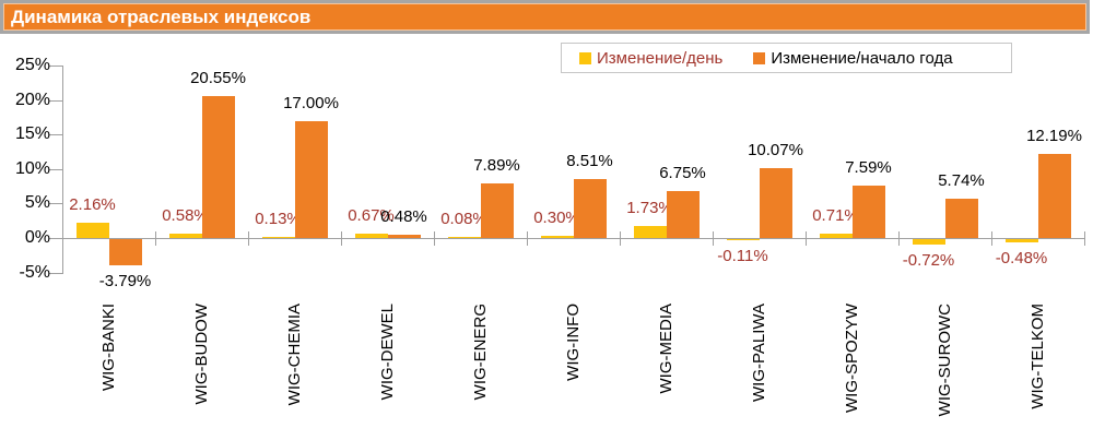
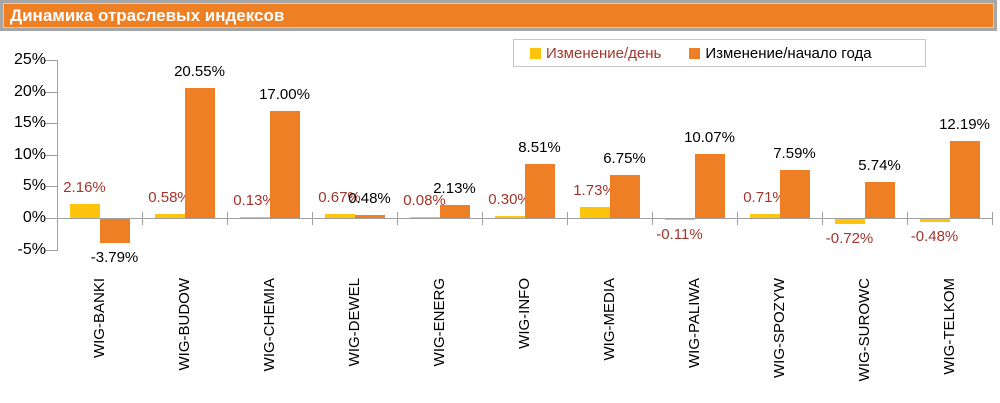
Изменение/начало года/WIG-ENERG: 7.89% -> 2.13%
